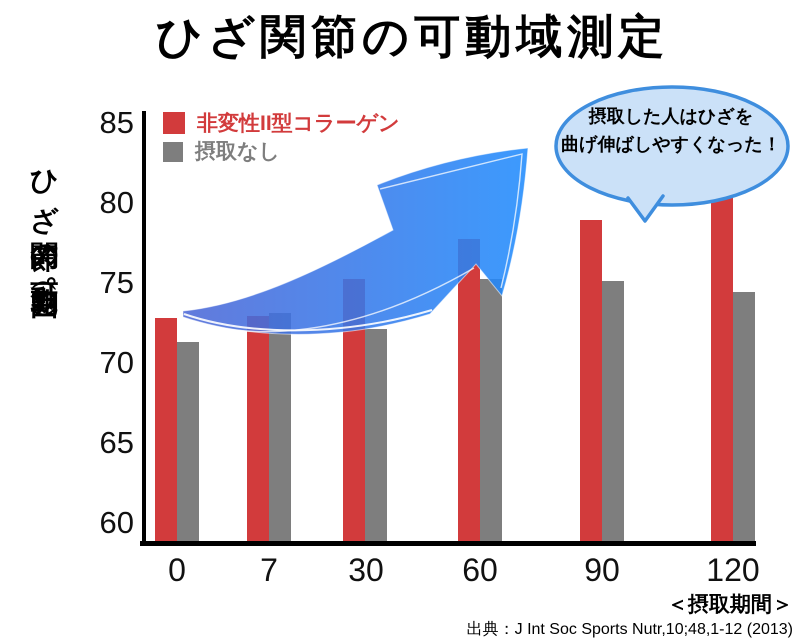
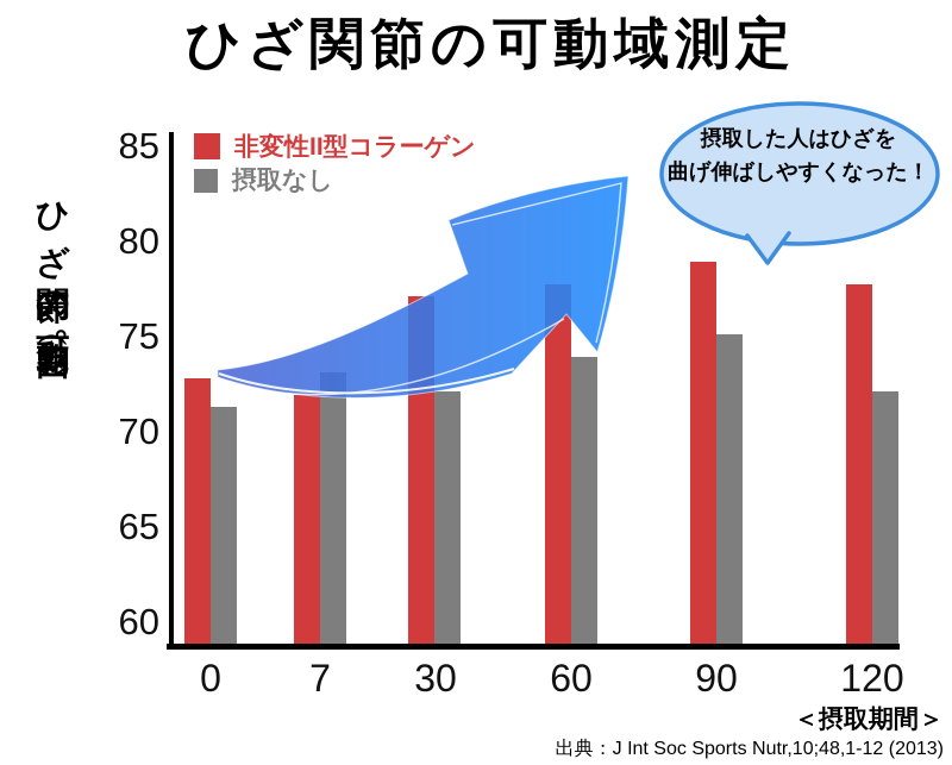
非変性II型コラーゲン/7: 72.9 -> 71.9
非変性II型コラーゲン/30: 75.2 -> 77.1
摂取なし/60: 75.2 -> 73.9
非変性II型コラーゲン/120: 80.7 -> 77.7
摂取なし/120: 74.4 -> 72.1
